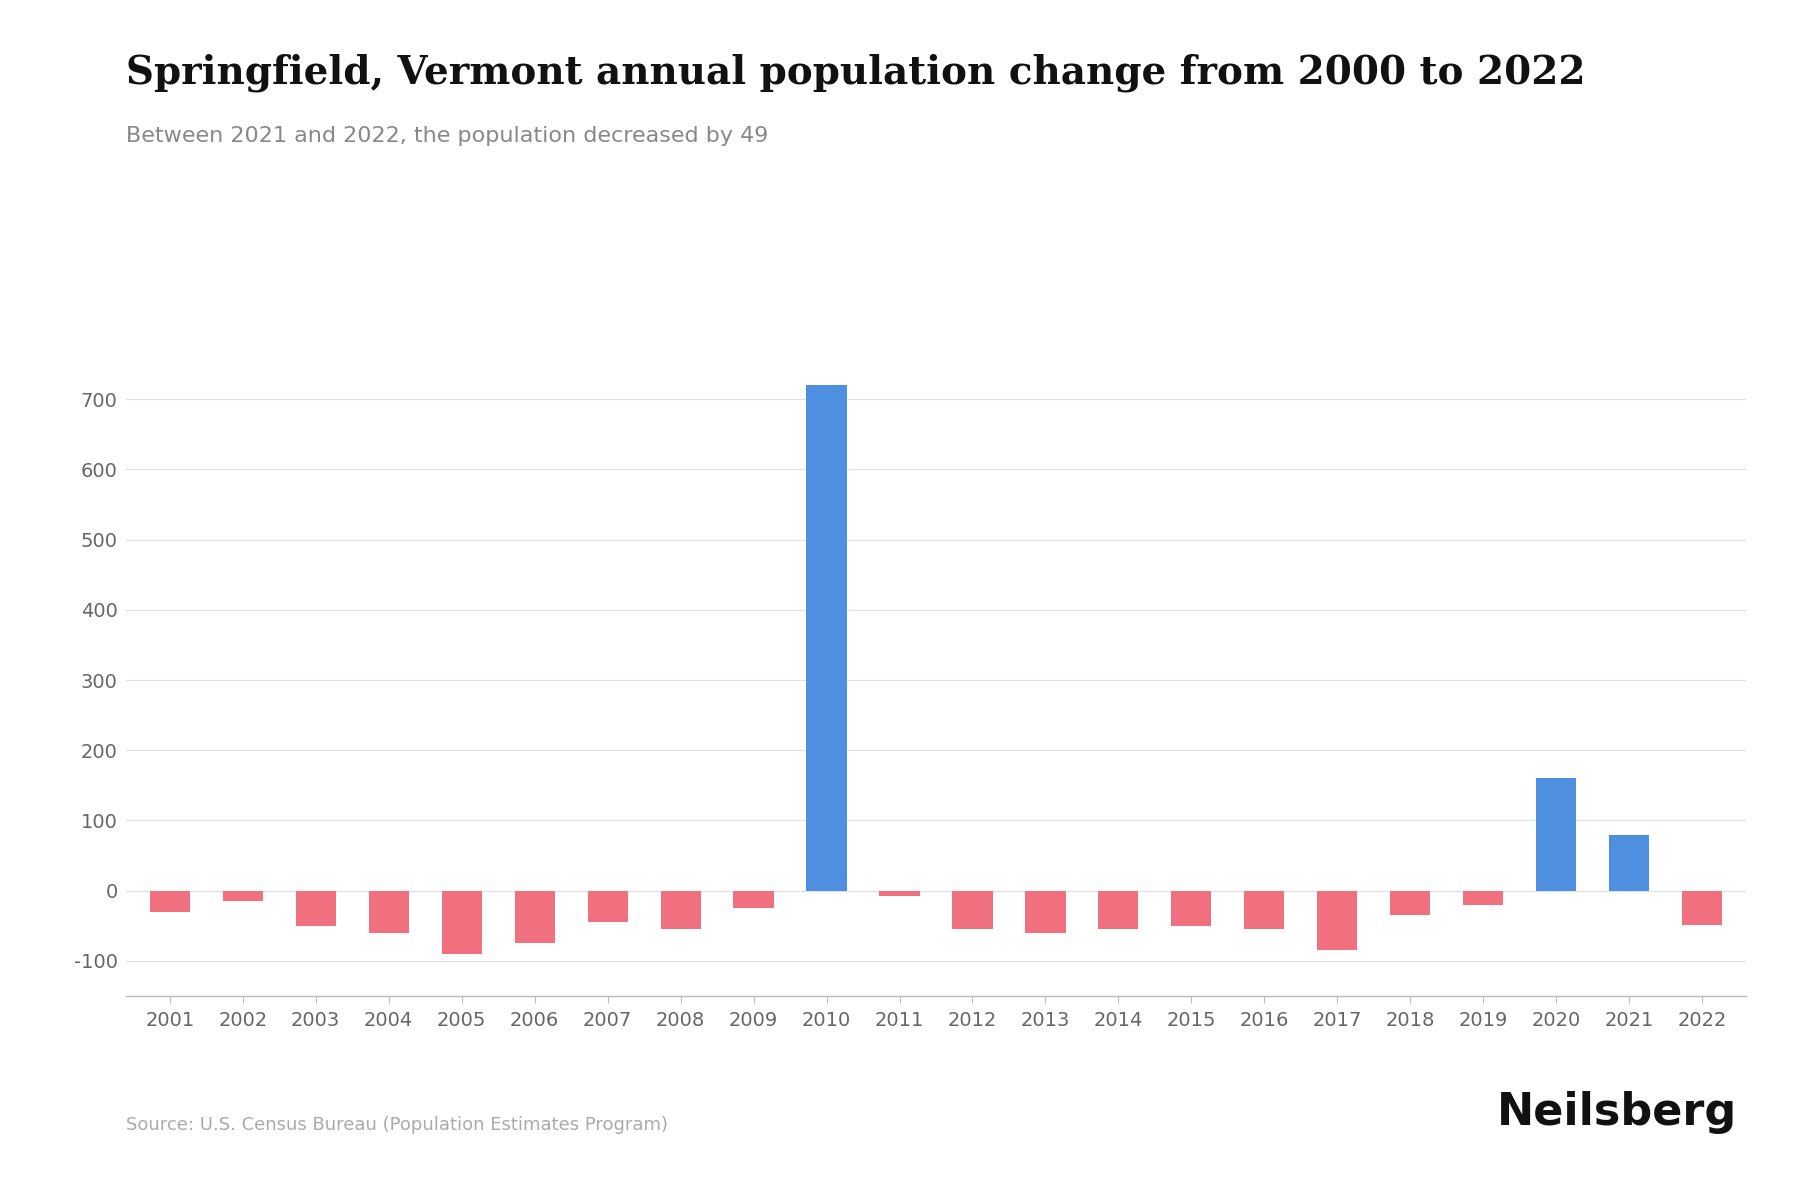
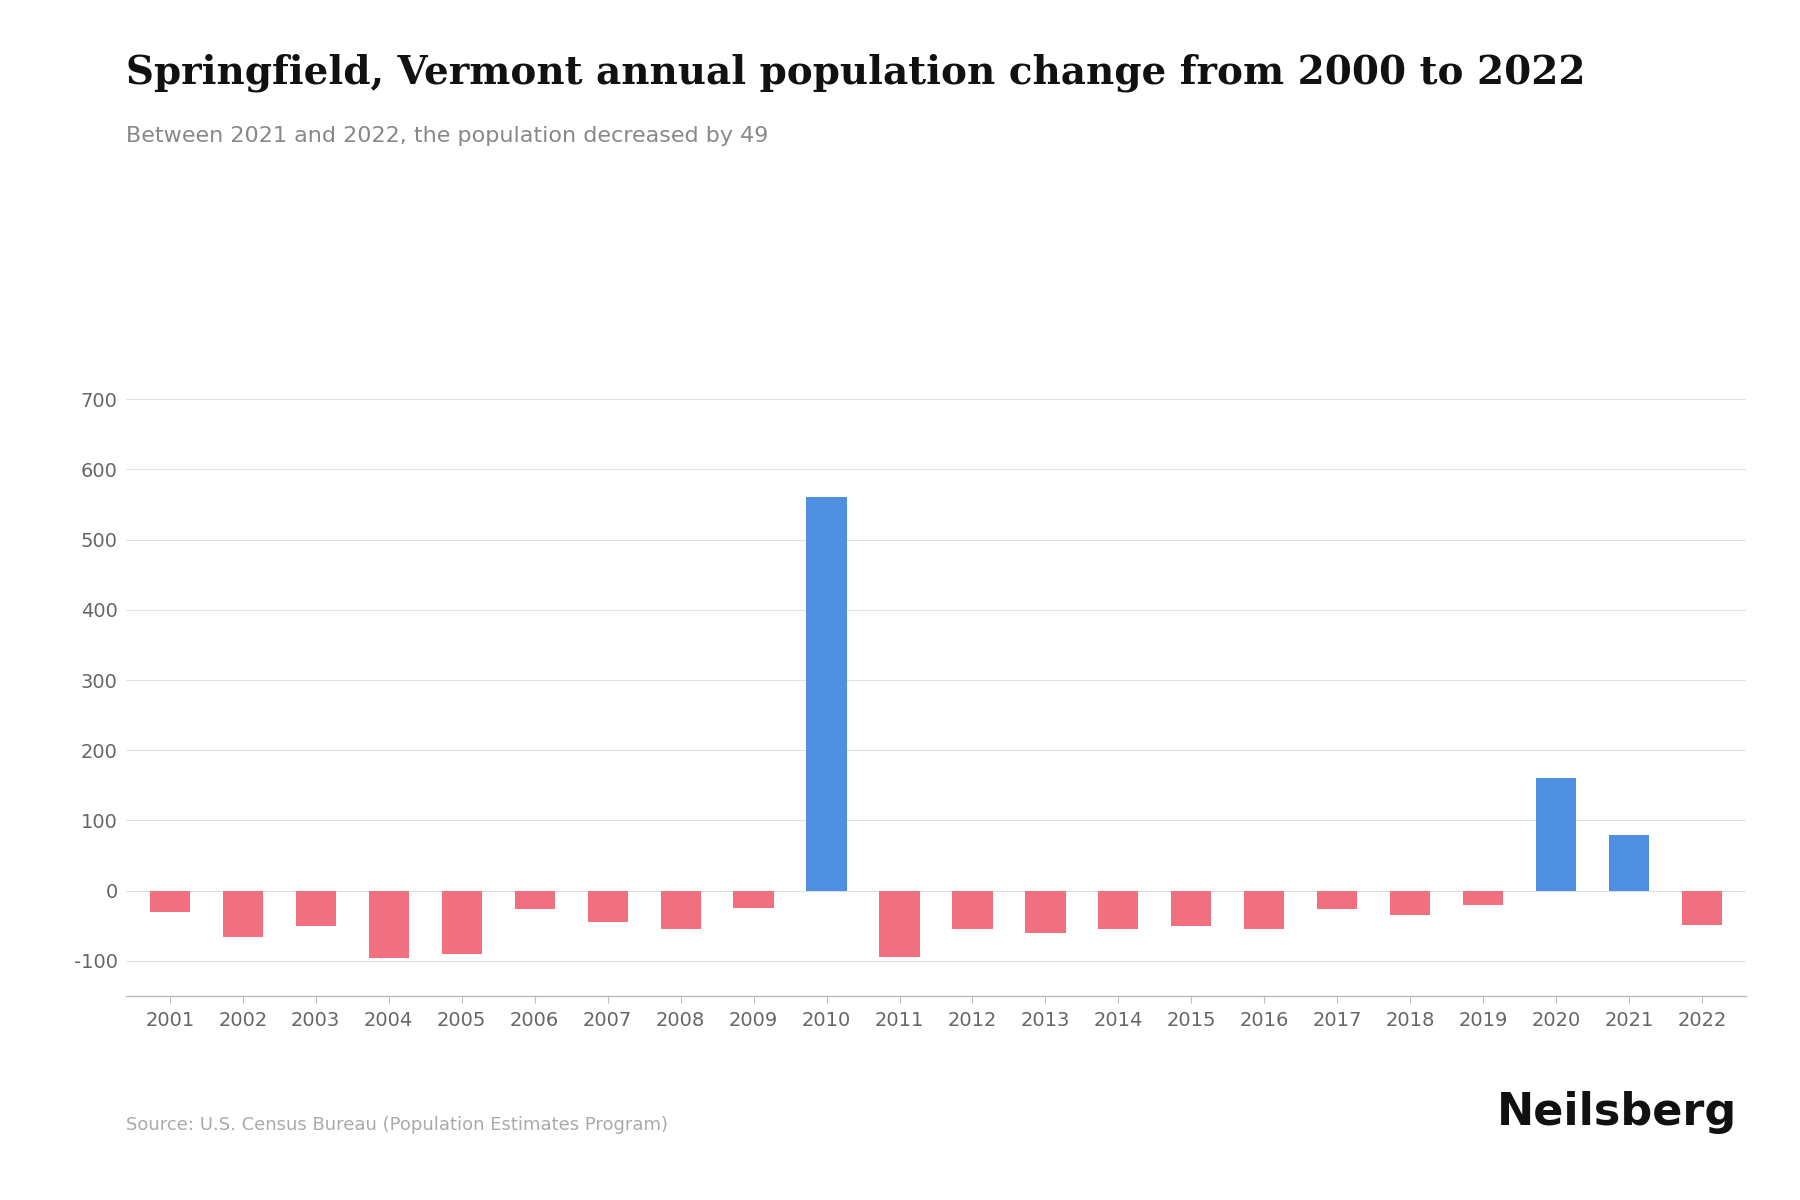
2002: -15 -> -66
2004: -60 -> -96
2006: -75 -> -26
2010: 720 -> 560
2011: -8 -> -94
2017: -85 -> -26
